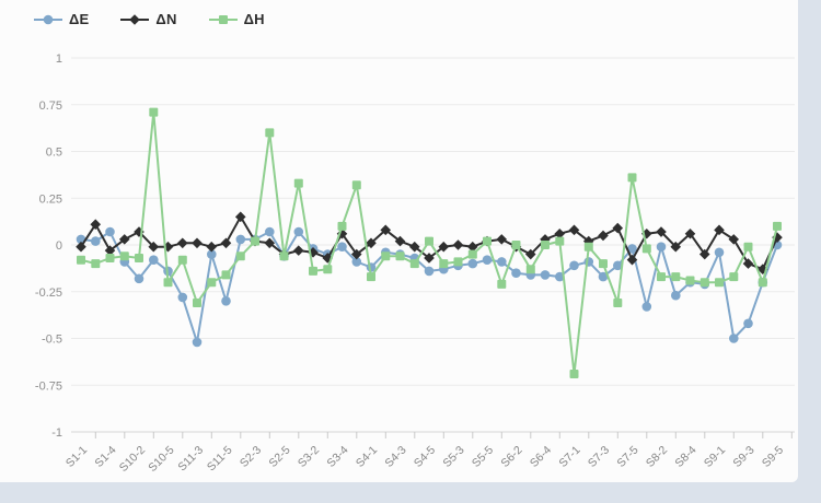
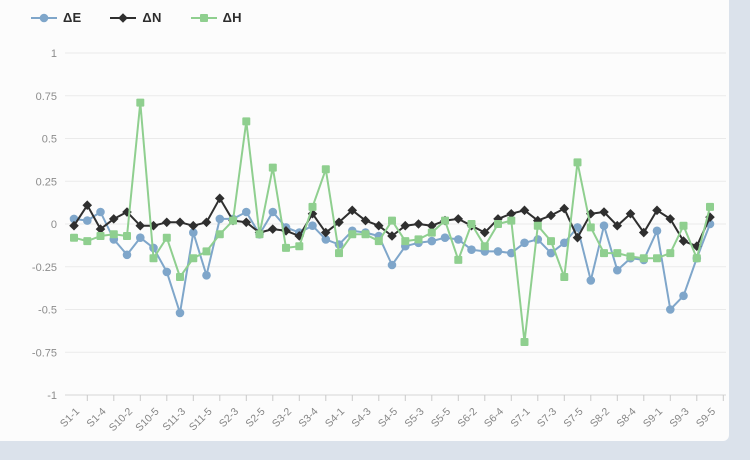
ΔE/S4-5: -0.14 -> -0.24
